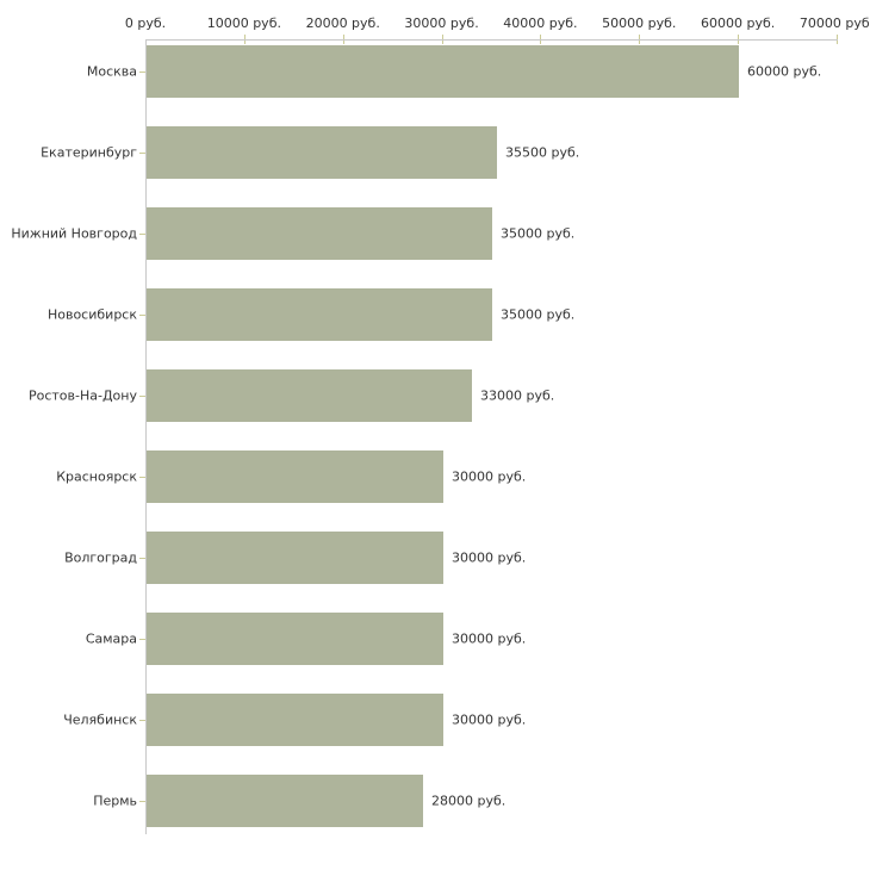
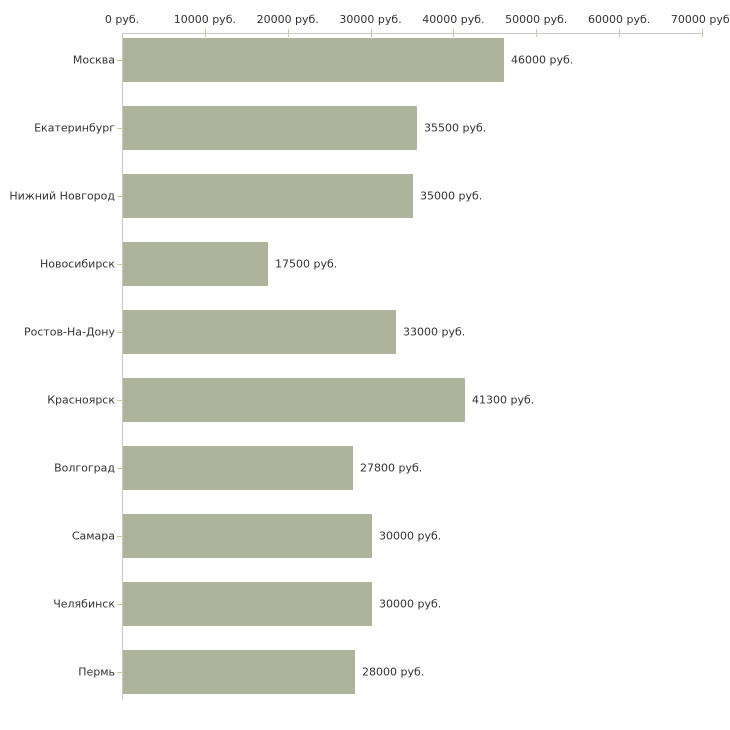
Москва: 60000 -> 46000
Новосибирск: 35000 -> 17500
Красноярск: 30000 -> 41300
Волгоград: 30000 -> 27800
